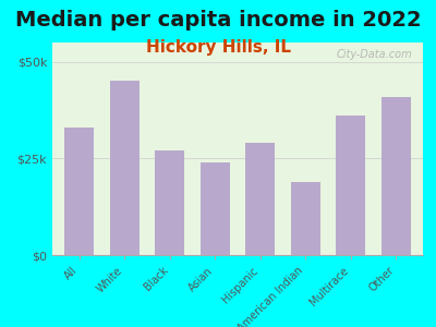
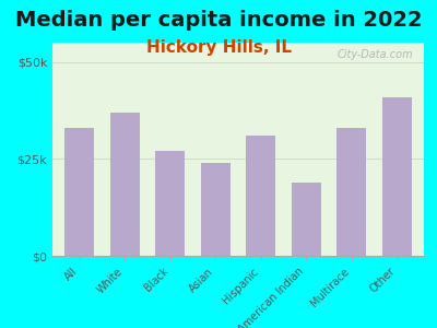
White: $45k -> $37k
Hispanic: $29k -> $31k
Multirace: $36k -> $33k
